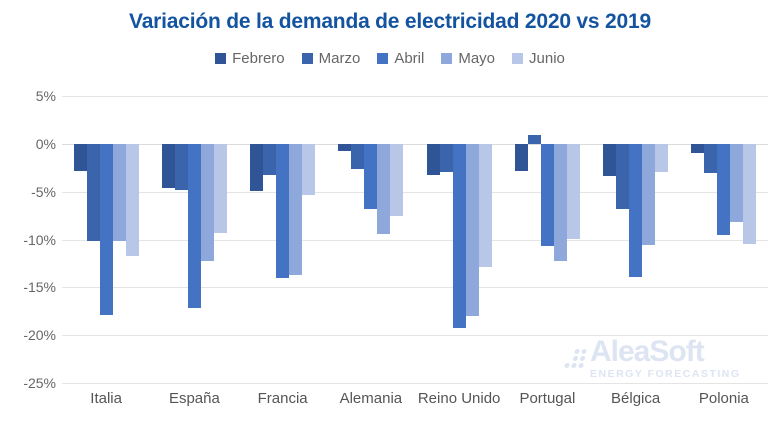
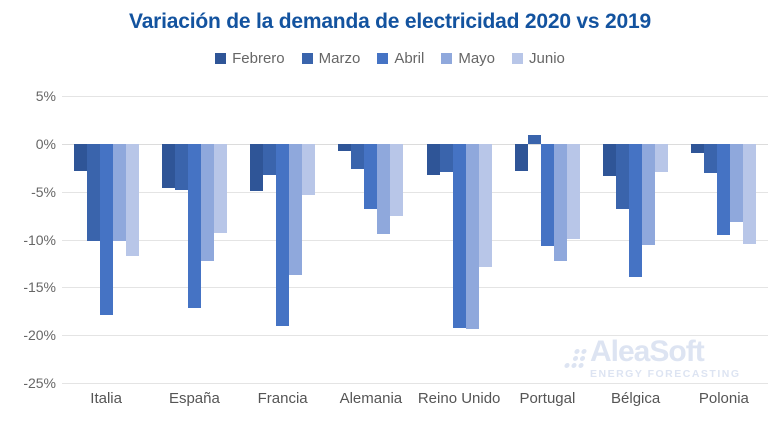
Abril/Francia: -14% -> -19%
Mayo/Reino Unido: -18% -> -19%
